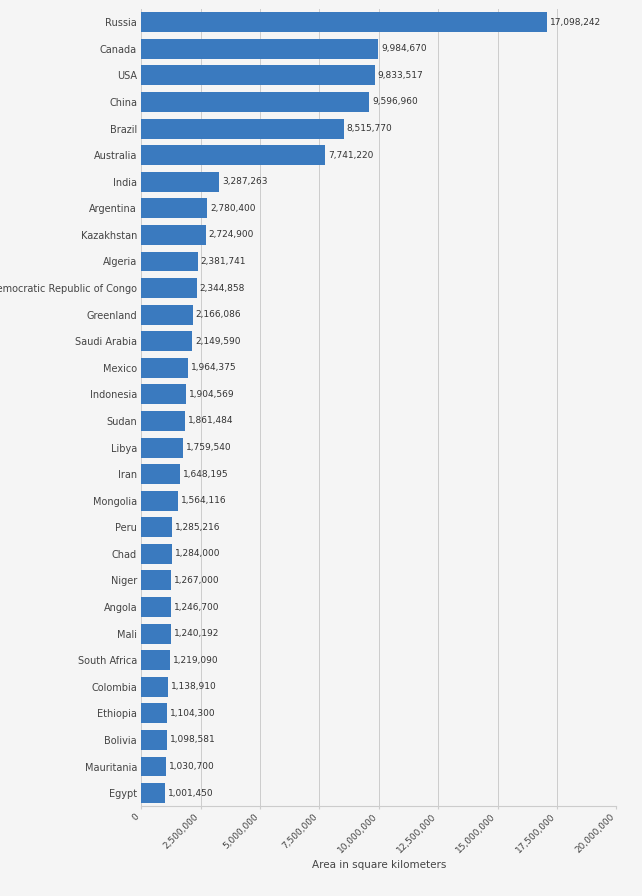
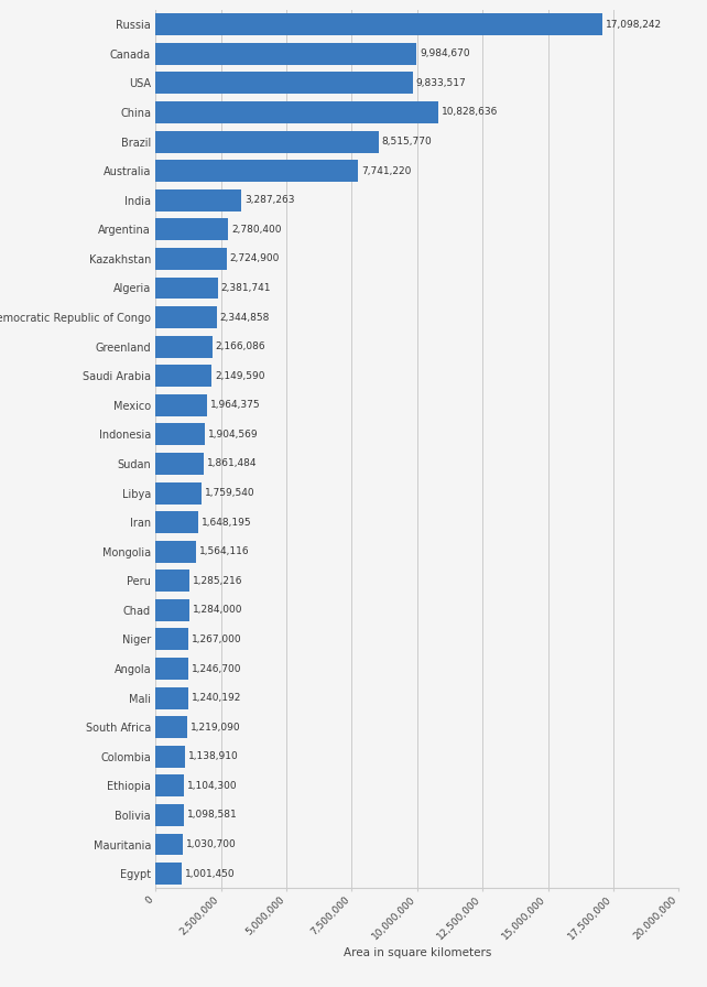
China: 9,596,960 -> 10,828,636
